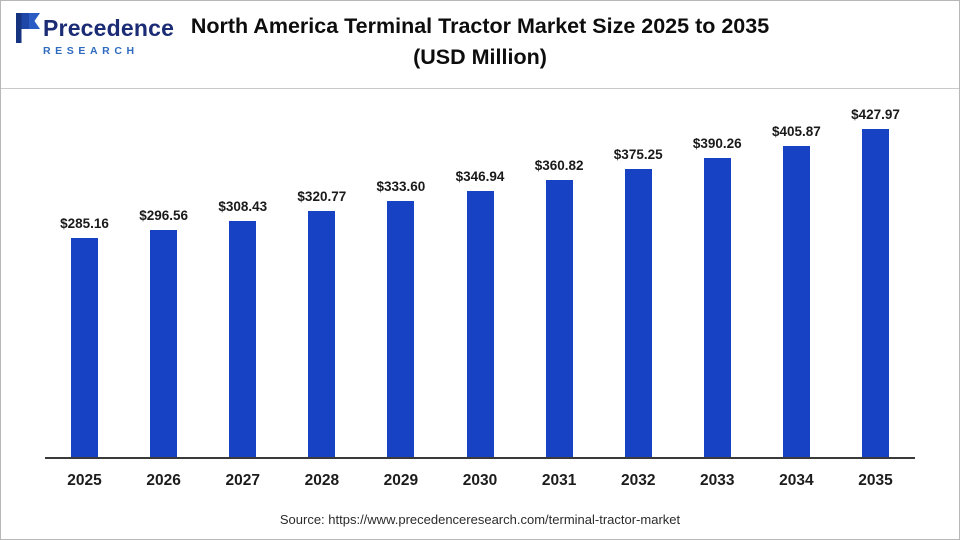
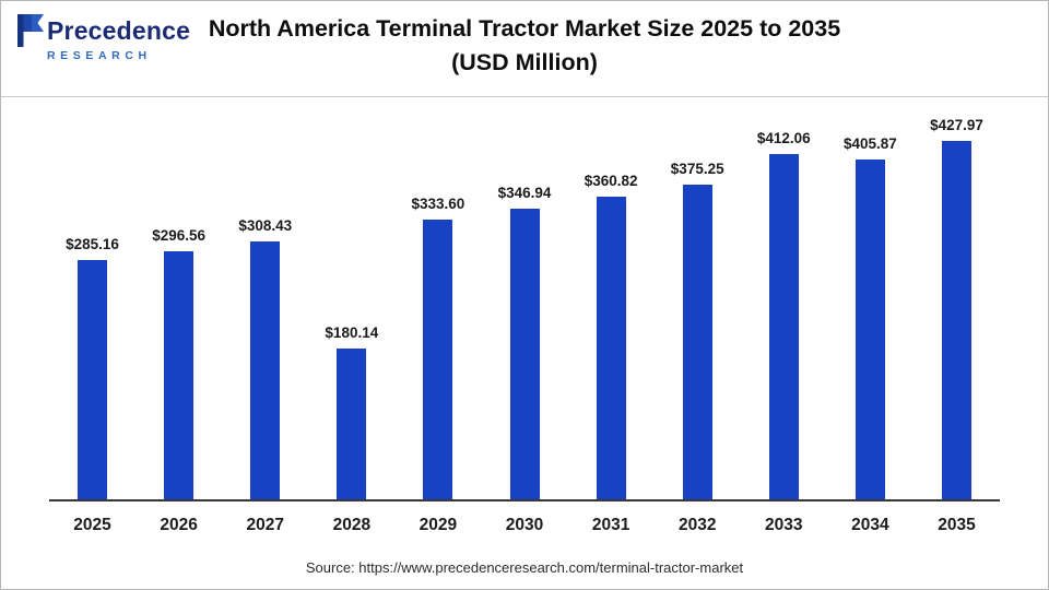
2028: $320.77 -> $180.14
2033: $390.26 -> $412.06
